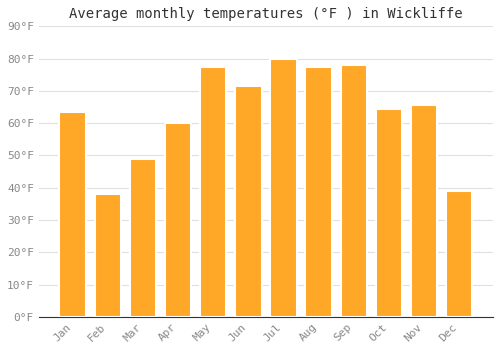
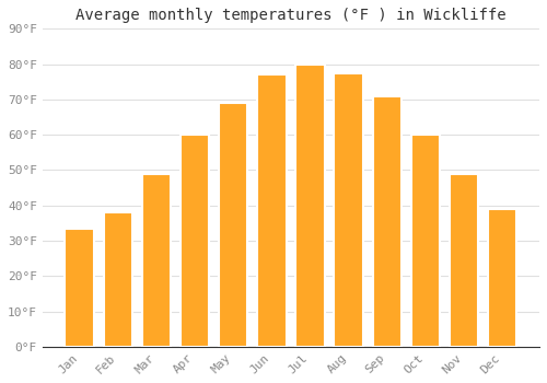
Jan: 63.5°F -> 33.5°F
May: 77.5°F -> 69.0°F
Jun: 71.5°F -> 77.0°F
Sep: 78.0°F -> 71.0°F
Oct: 64.5°F -> 60.0°F
Nov: 65.5°F -> 49.0°F
